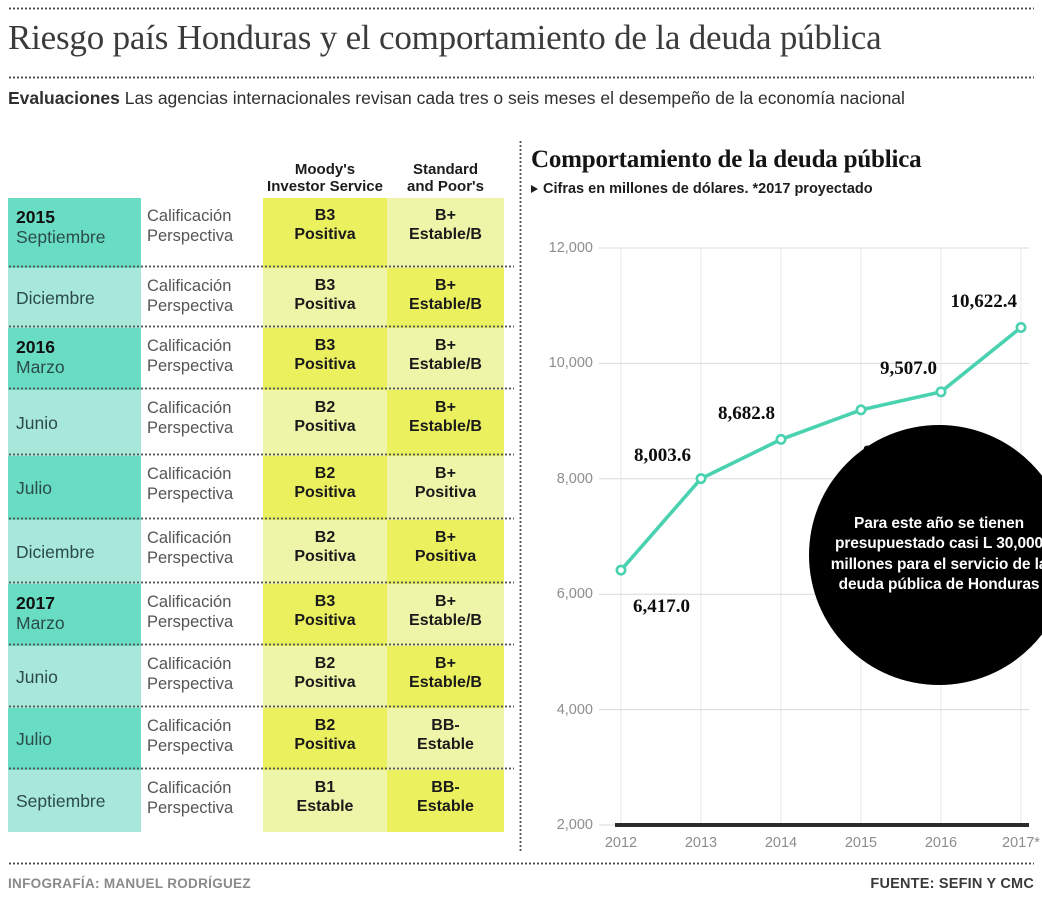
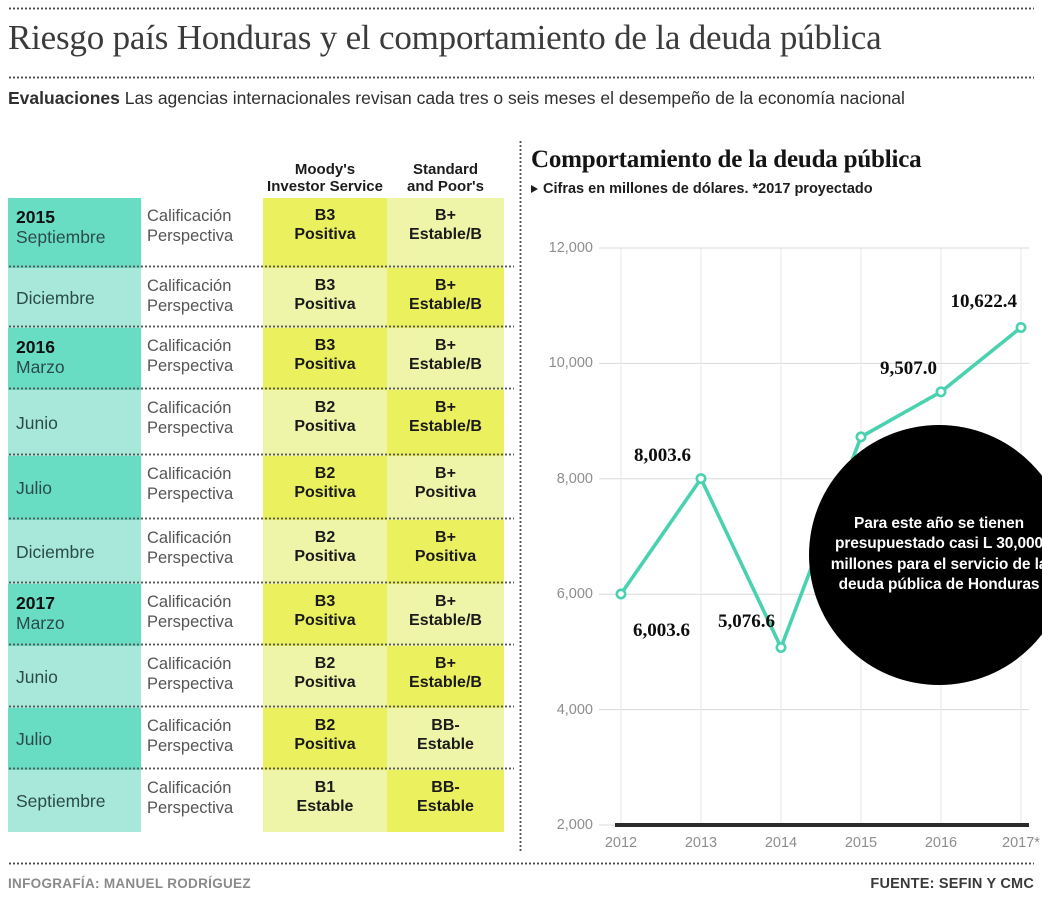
2012: 6,417.0 -> 6,003.6
2014: 8,682.8 -> 5,076.6
2015: 9,194.5 -> 8,726.5
